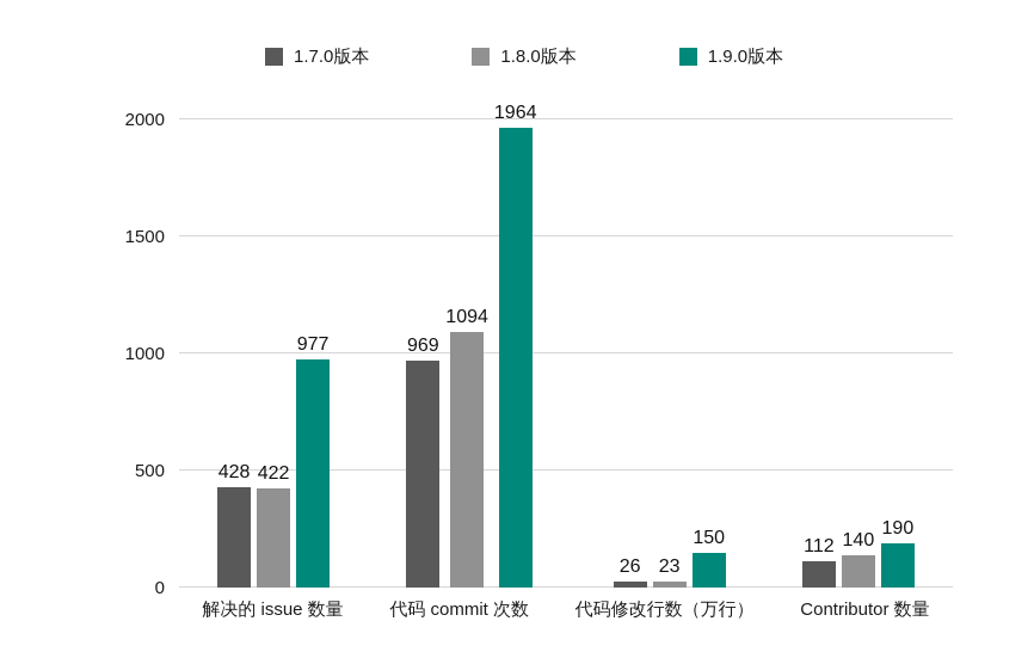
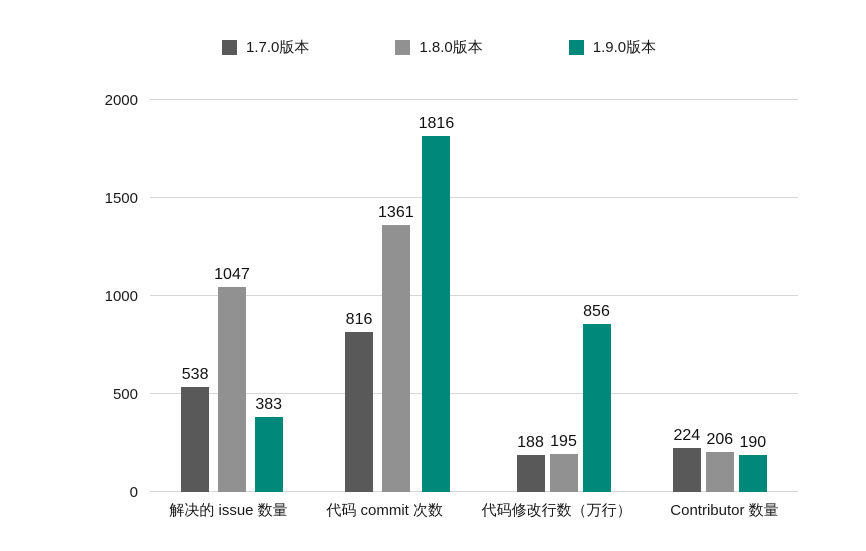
1.7.0版本/解决的 issue 数量: 428 -> 538
1.8.0版本/解决的 issue 数量: 422 -> 1047
1.9.0版本/解决的 issue 数量: 977 -> 383
1.7.0版本/代码 commit 次数: 969 -> 816
1.8.0版本/代码 commit 次数: 1094 -> 1361
1.9.0版本/代码 commit 次数: 1964 -> 1816
1.7.0版本/代码修改行数（万行）: 26 -> 188
1.8.0版本/代码修改行数（万行）: 23 -> 195
1.9.0版本/代码修改行数（万行）: 150 -> 856
1.7.0版本/Contributor 数量: 112 -> 224
1.8.0版本/Contributor 数量: 140 -> 206
